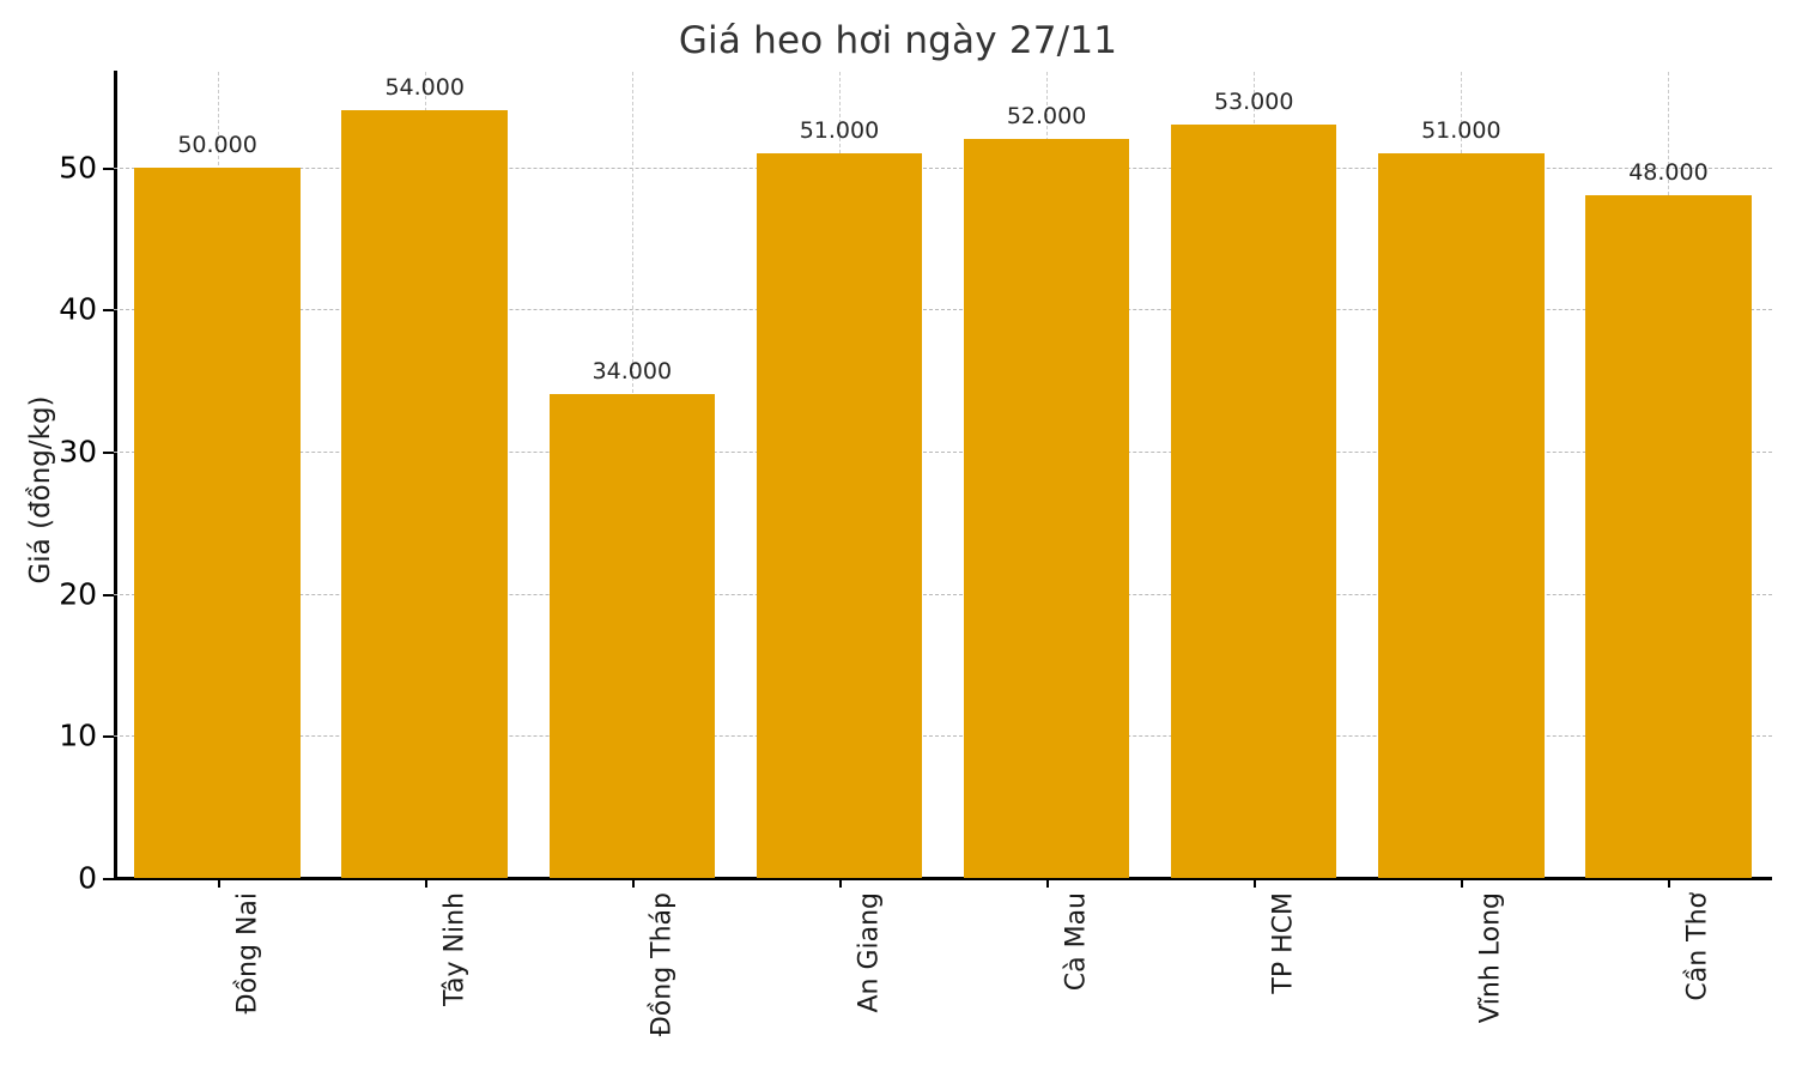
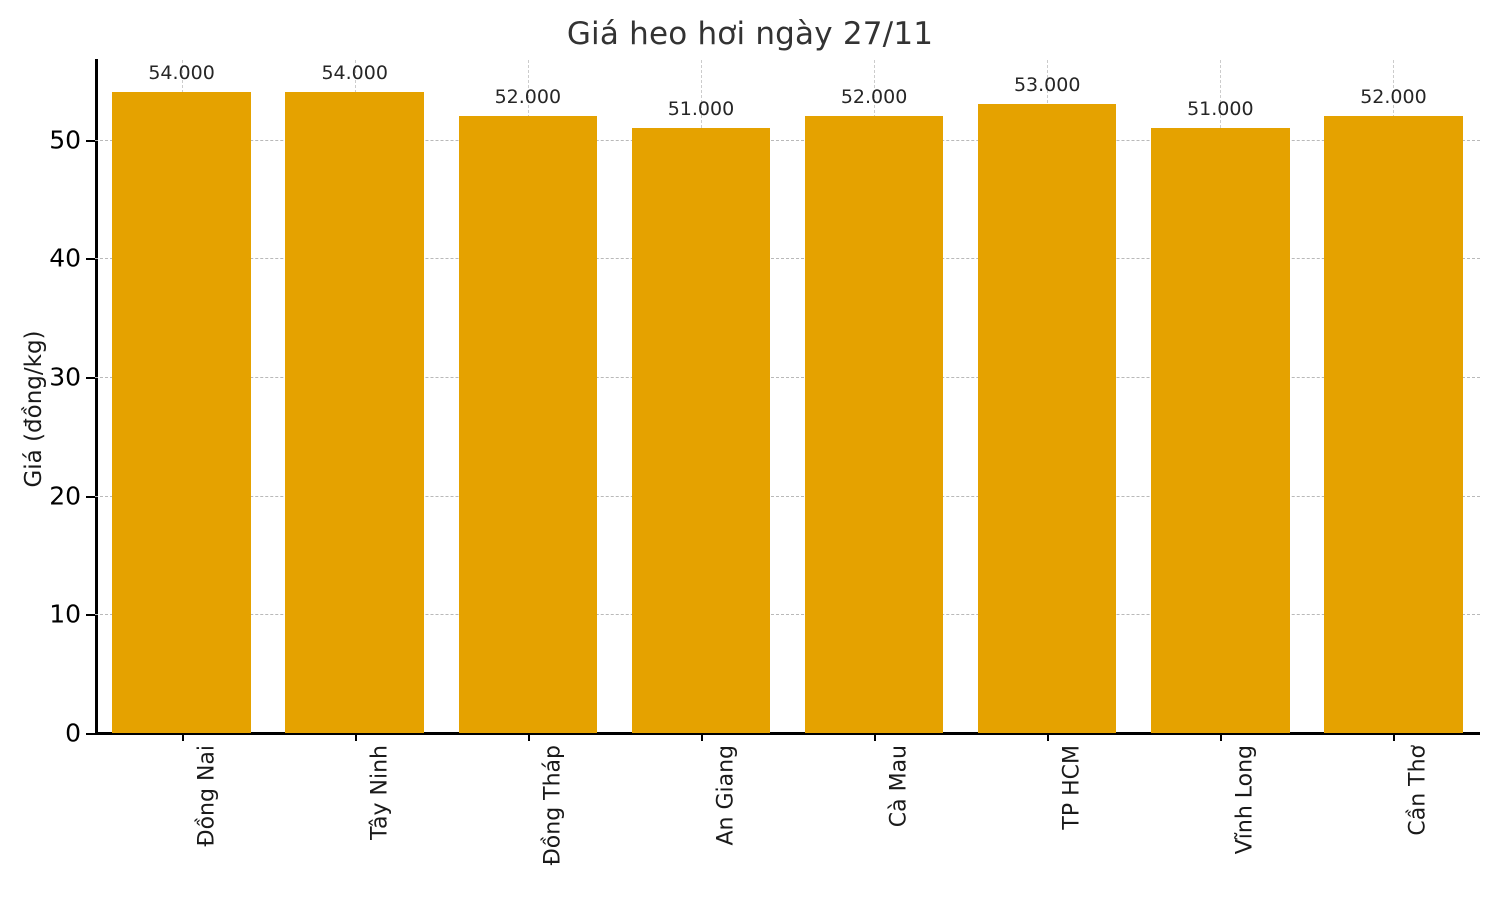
Đồng Nai: 50.000 -> 54.000
Đồng Tháp: 34.000 -> 52.000
Cần Thơ: 48.000 -> 52.000
